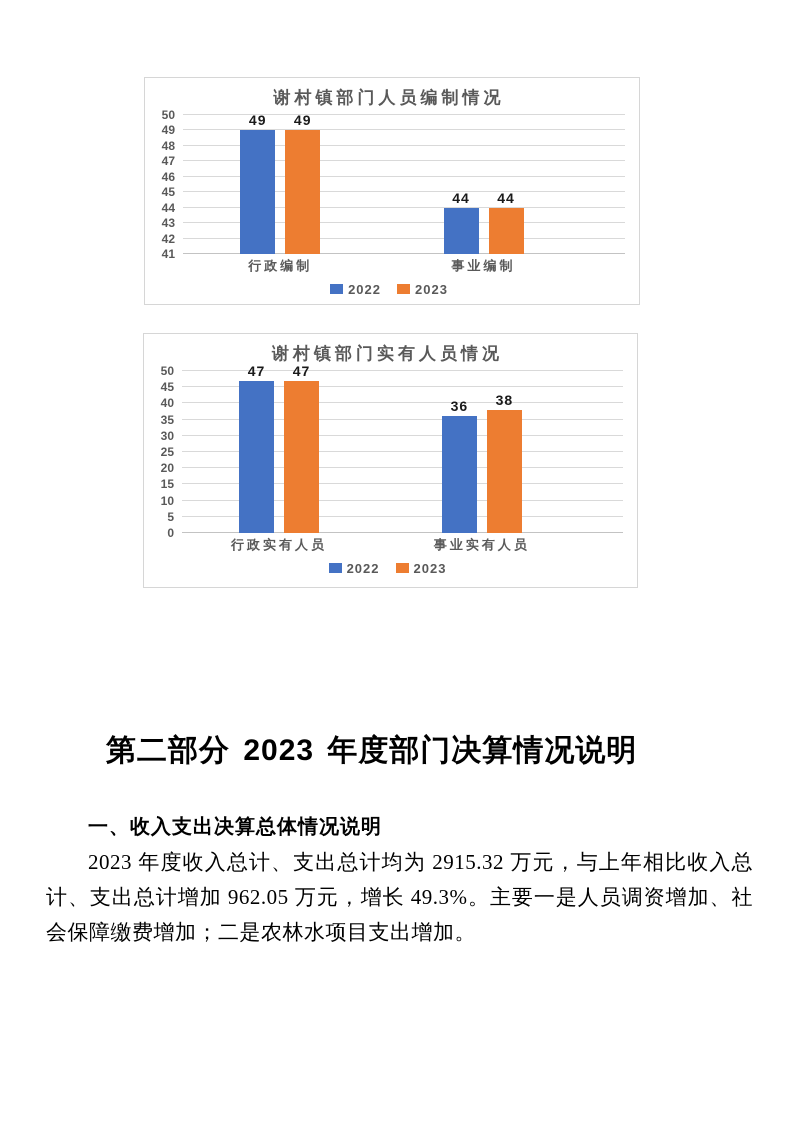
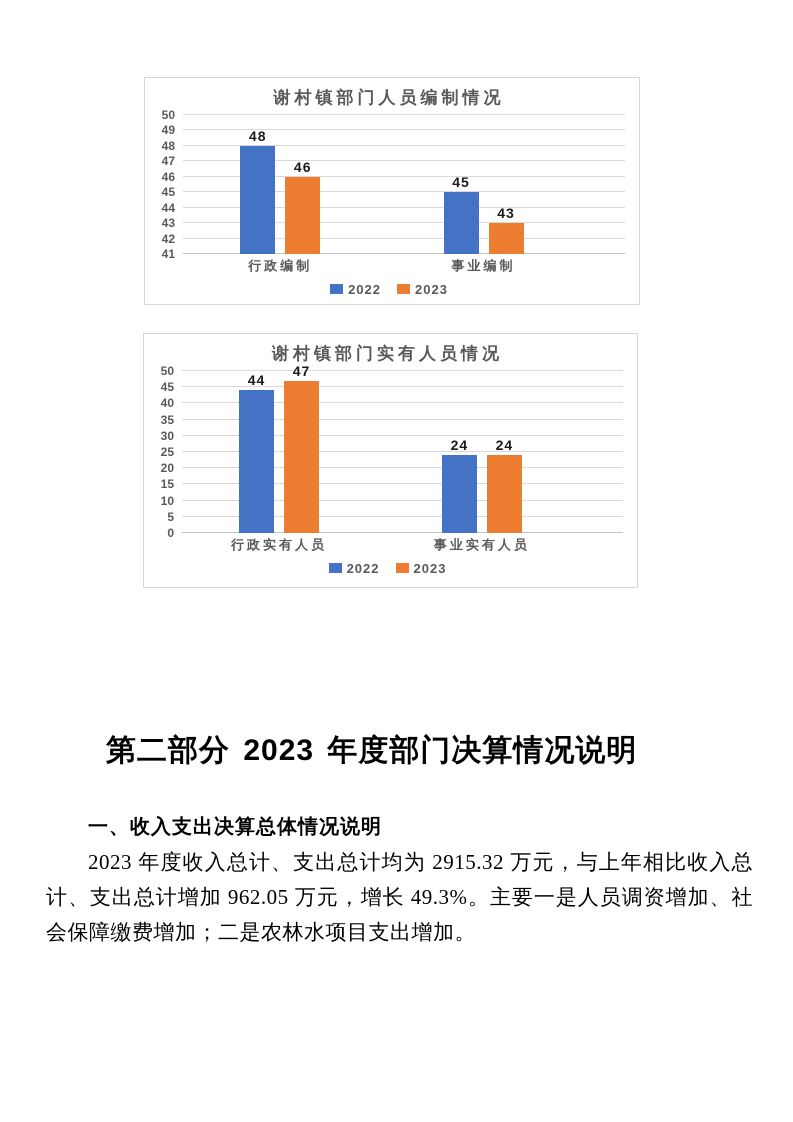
谢村镇部门人员编制情况/2022/行政编制: 49 -> 48
谢村镇部门人员编制情况/2023/行政编制: 49 -> 46
谢村镇部门人员编制情况/2022/事业编制: 44 -> 45
谢村镇部门人员编制情况/2023/事业编制: 44 -> 43
谢村镇部门实有人员情况/2022/行政实有人员: 47 -> 44
谢村镇部门实有人员情况/2022/事业实有人员: 36 -> 24
谢村镇部门实有人员情况/2023/事业实有人员: 38 -> 24
